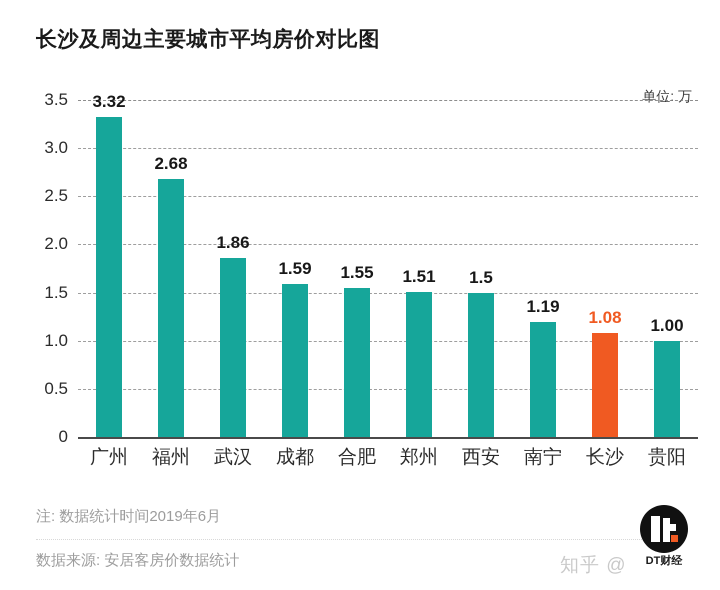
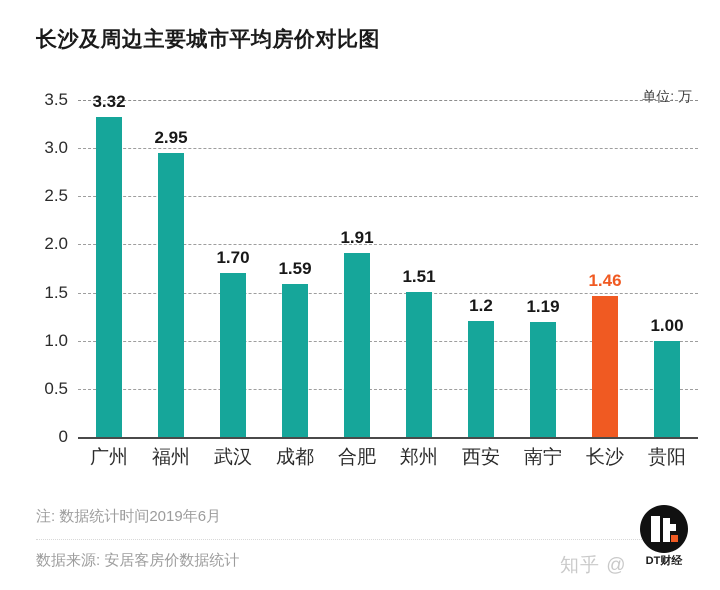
福州: 2.68 -> 2.95
武汉: 1.86 -> 1.70
合肥: 1.55 -> 1.91
西安: 1.5 -> 1.2
长沙: 1.08 -> 1.46
